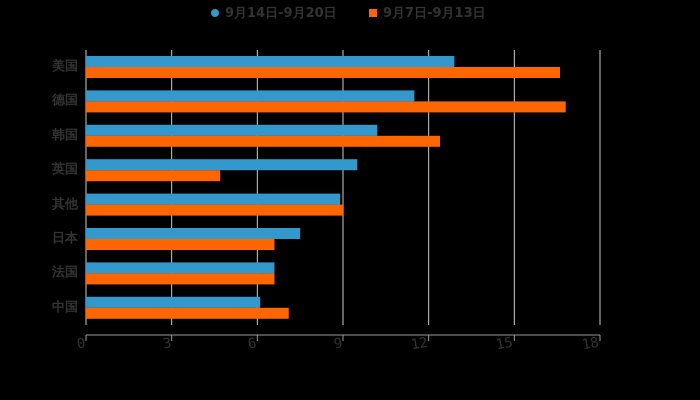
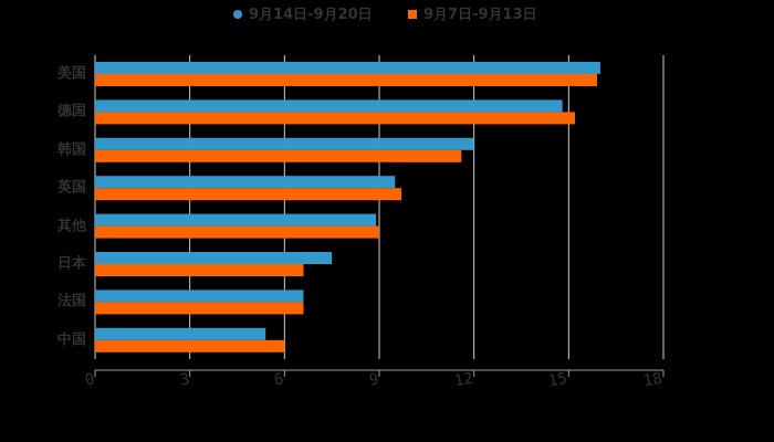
9月14日-9月20日/美国: 12.9 -> 16.0
9月7日-9月13日/美国: 16.6 -> 15.9
9月14日-9月20日/德国: 11.5 -> 14.8
9月7日-9月13日/德国: 16.8 -> 15.2
9月14日-9月20日/韩国: 10.2 -> 12.0
9月7日-9月13日/韩国: 12.4 -> 11.6
9月7日-9月13日/英国: 4.7 -> 9.7
9月14日-9月20日/中国: 6.1 -> 5.4
9月7日-9月13日/中国: 7.1 -> 6.0
